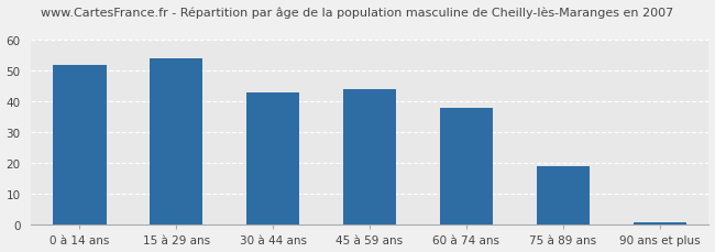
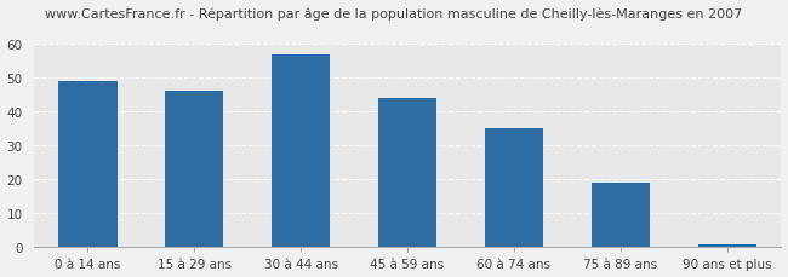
0 à 14 ans: 52 -> 49
15 à 29 ans: 54 -> 46
30 à 44 ans: 43 -> 57
60 à 74 ans: 38 -> 35
